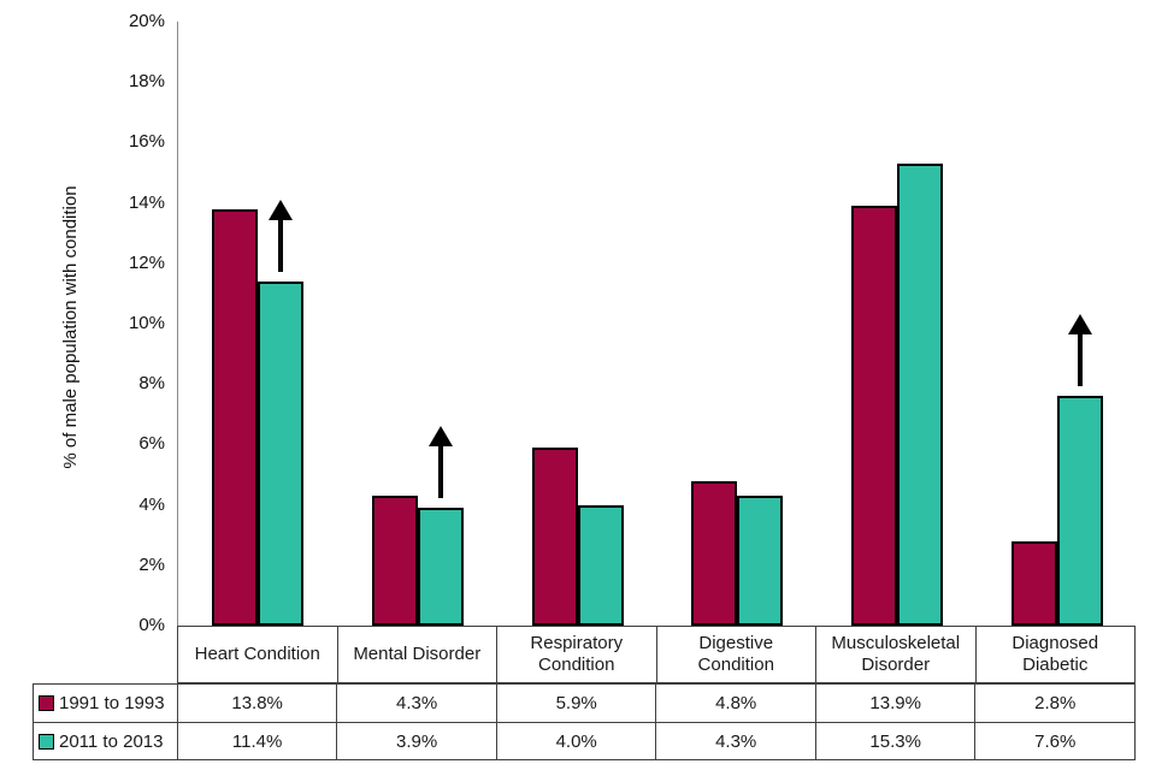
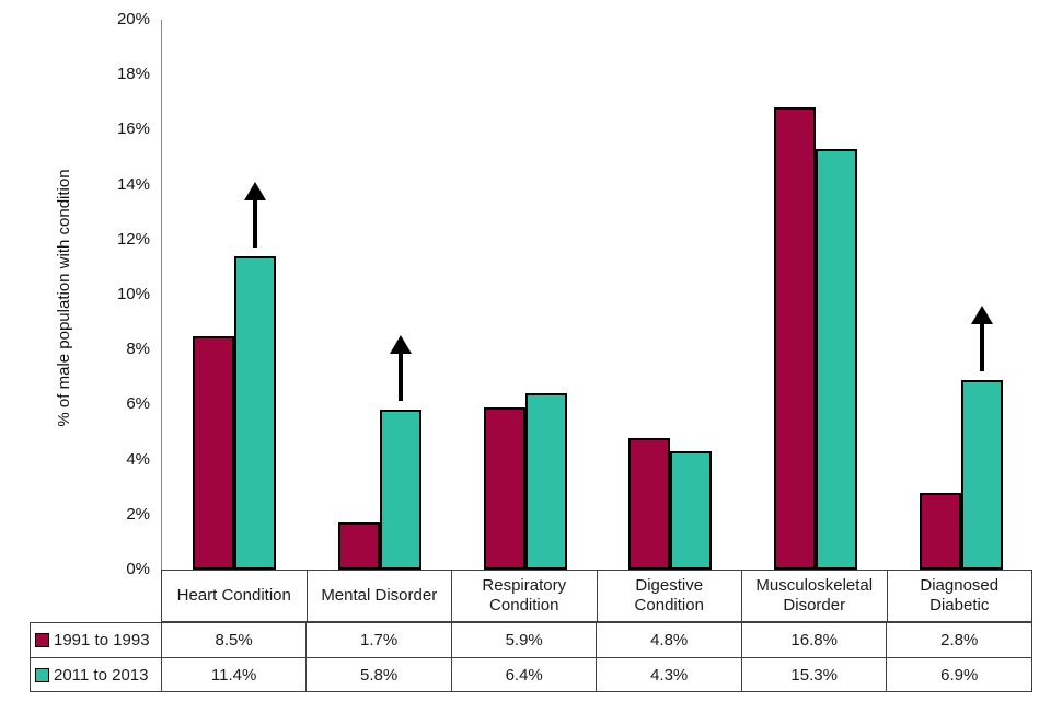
1991 to 1993/Heart Condition: 13.8% -> 8.5%
1991 to 1993/Mental Disorder: 4.3% -> 1.7%
2011 to 2013/Mental Disorder: 3.9% -> 5.8%
2011 to 2013/Respiratory Condition: 4.0% -> 6.4%
1991 to 1993/Musculoskeletal Disorder: 13.9% -> 16.8%
2011 to 2013/Diagnosed Diabetic: 7.6% -> 6.9%
